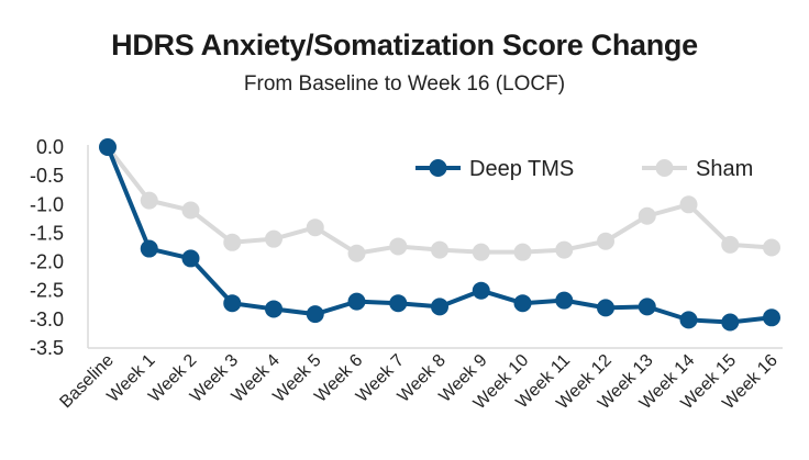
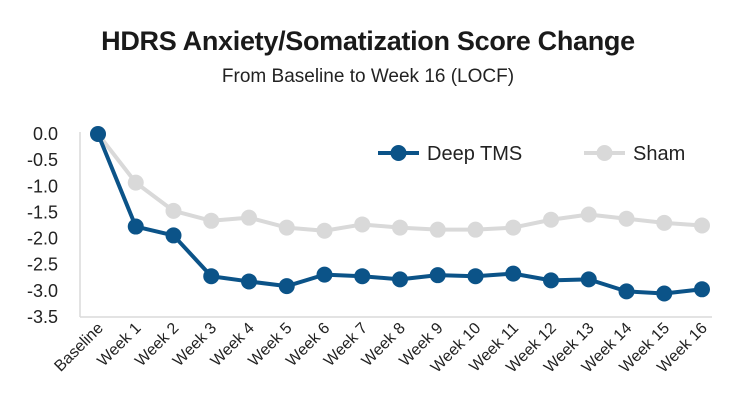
Sham/Week 2: -1.1 -> -1.5
Sham/Week 5: -1.4 -> -1.8
Deep TMS/Week 9: -2.5 -> -2.7
Sham/Week 13: -1.2 -> -1.5
Sham/Week 14: -1.0 -> -1.6
